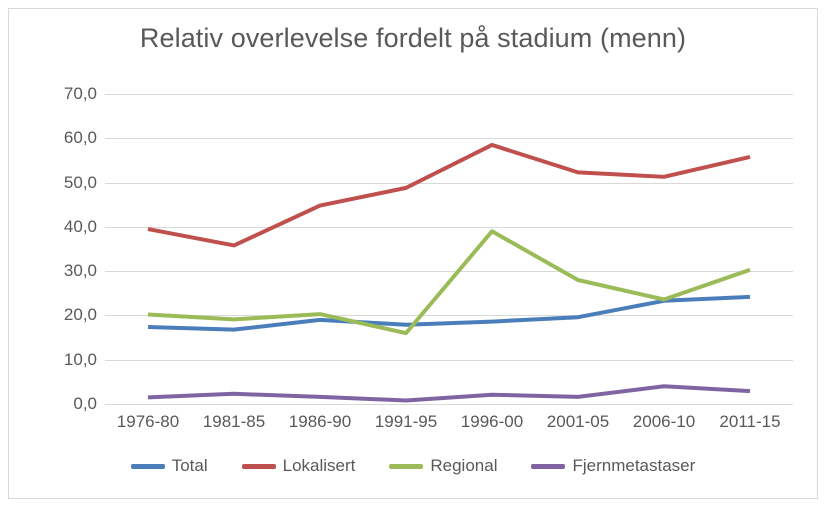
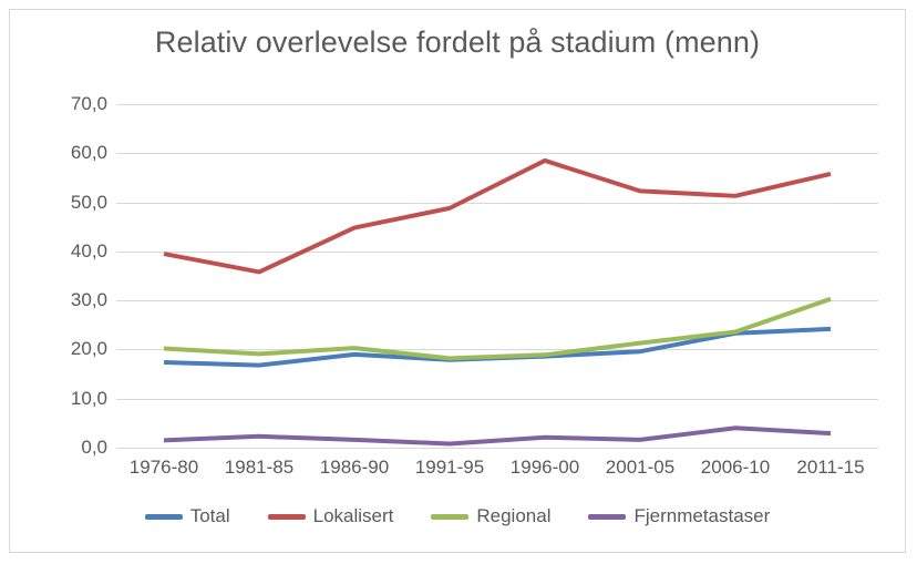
Regional/1991-95: 16 -> 18
Regional/1996-00: 39 -> 19
Regional/2001-05: 28 -> 21
